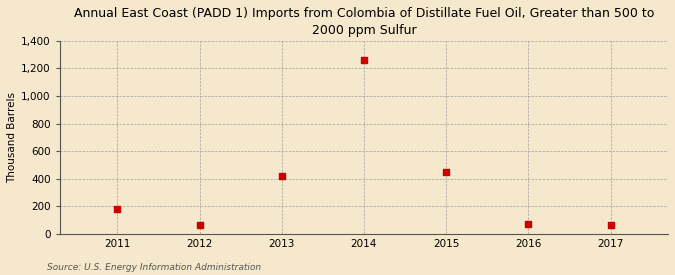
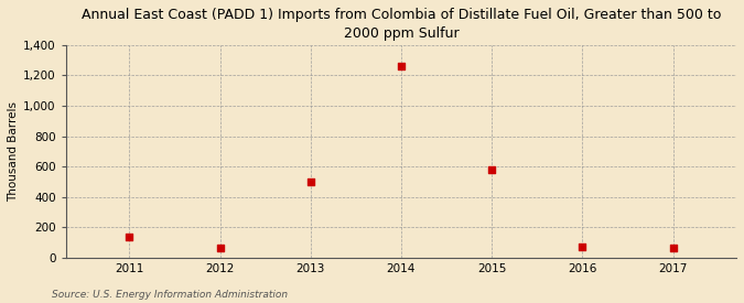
2011: 180 -> 140
2013: 420 -> 500
2015: 450 -> 580
